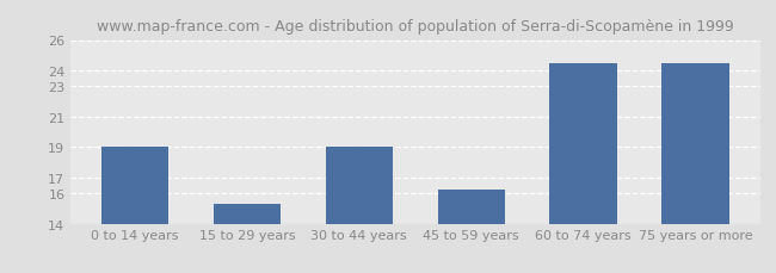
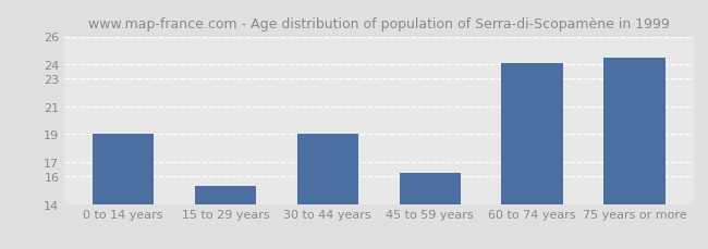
60 to 74 years: 24.5 -> 24.1
